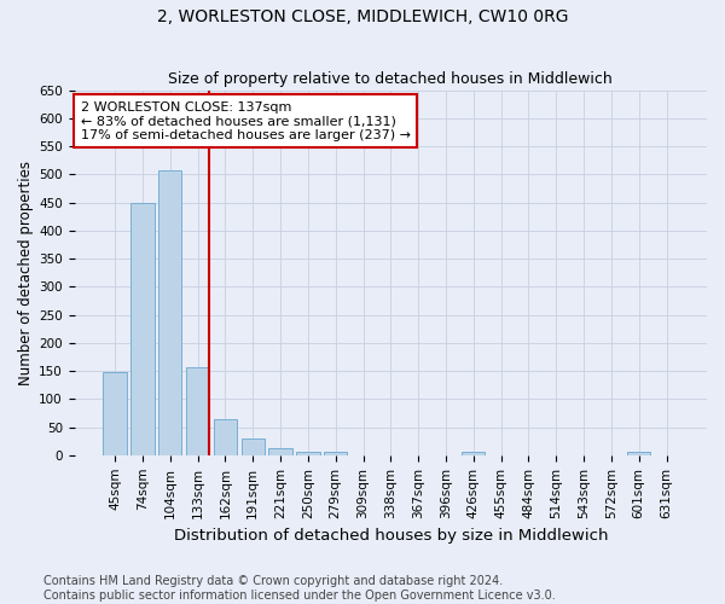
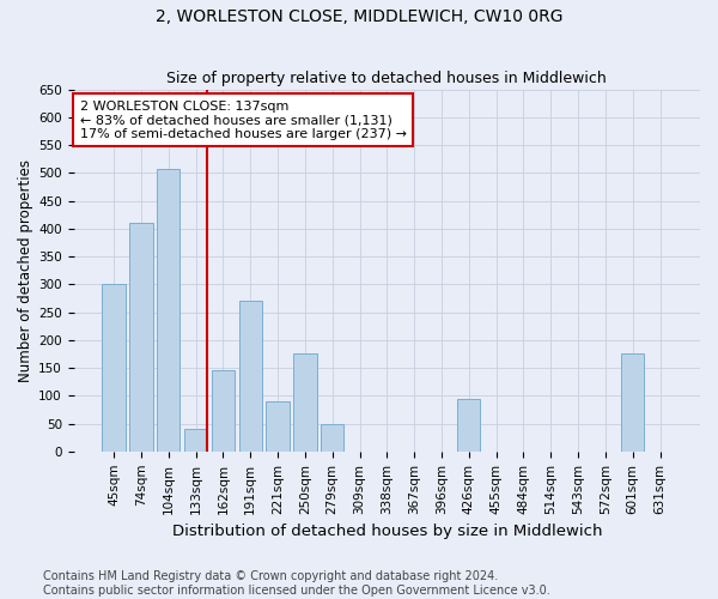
45sqm: 147 -> 300
74sqm: 449 -> 410
133sqm: 157 -> 40
162sqm: 65 -> 145
191sqm: 30 -> 270
221sqm: 13 -> 90
250sqm: 7 -> 175
279sqm: 5 -> 50
426sqm: 5 -> 95
601sqm: 5 -> 175
